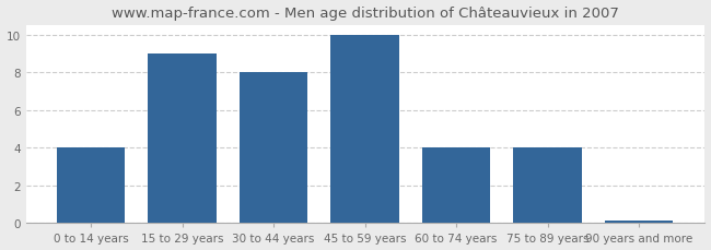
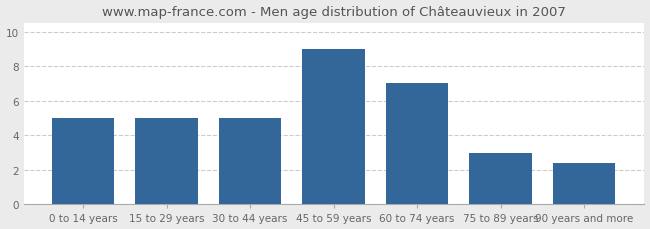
0 to 14 years: 4.0 -> 5.0
15 to 29 years: 9.0 -> 5.0
30 to 44 years: 8.0 -> 5.0
45 to 59 years: 10.0 -> 9.0
60 to 74 years: 4.0 -> 7.0
75 to 89 years: 4.0 -> 3.0
90 years and more: 0.1 -> 2.4
